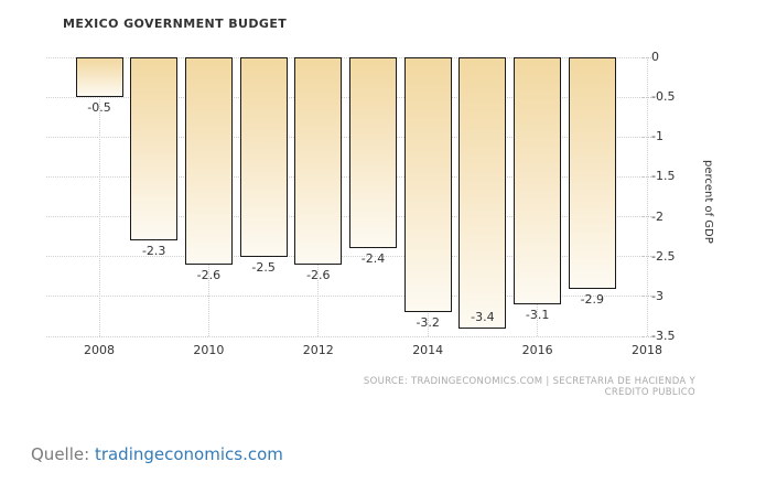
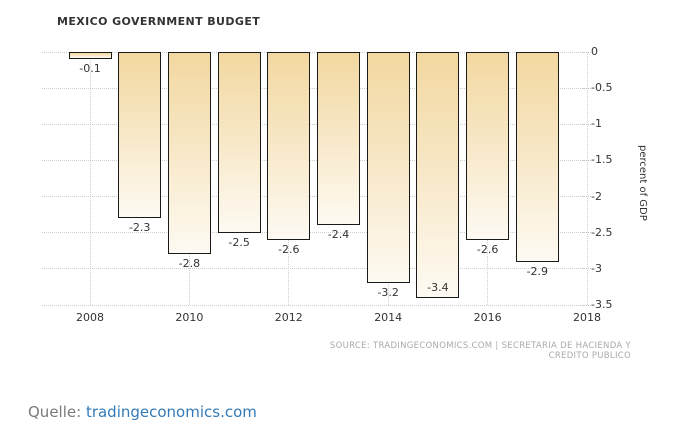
2008: -0.5 -> -0.1
2010: -2.6 -> -2.8
2016: -3.1 -> -2.6
